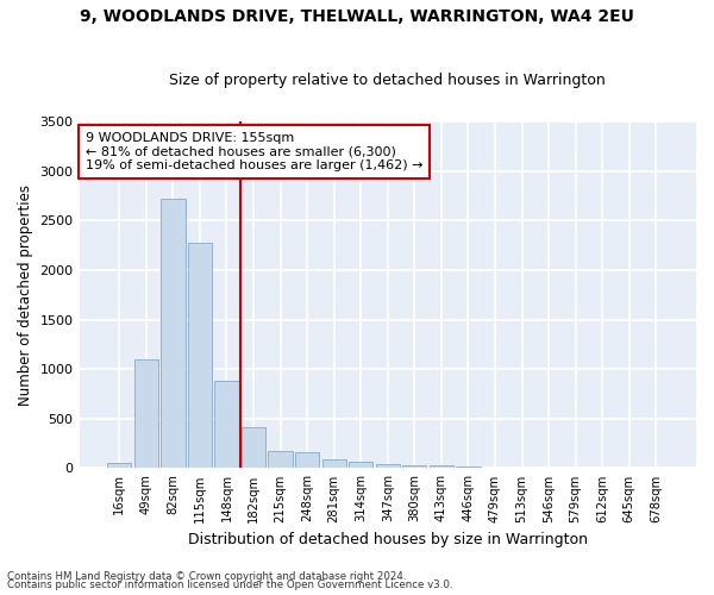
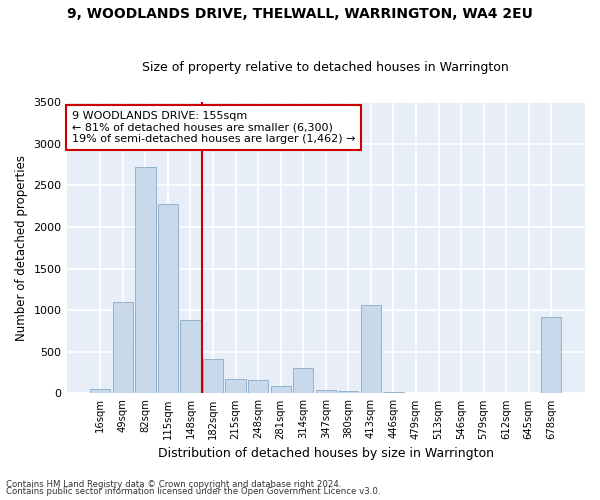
314sqm: 60 -> 300
413sqm: 30 -> 1060
678sqm: 0 -> 920
